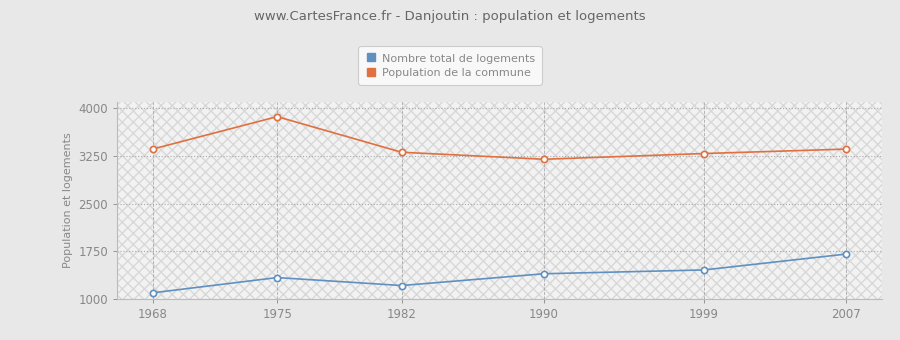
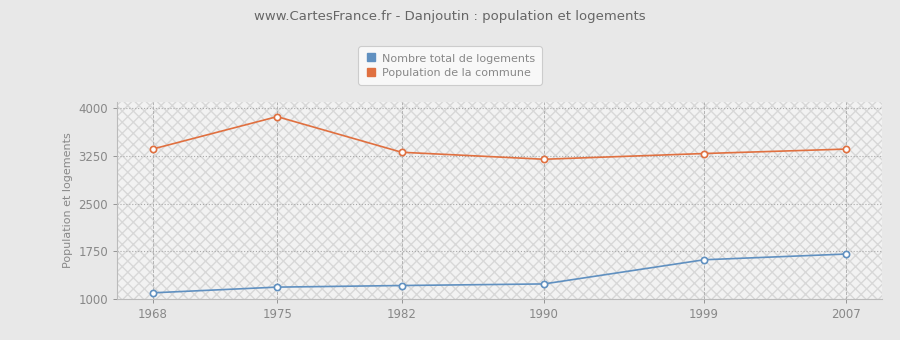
Nombre total de logements/1975: 1340 -> 1190
Nombre total de logements/1990: 1400 -> 1240
Nombre total de logements/1999: 1460 -> 1620
